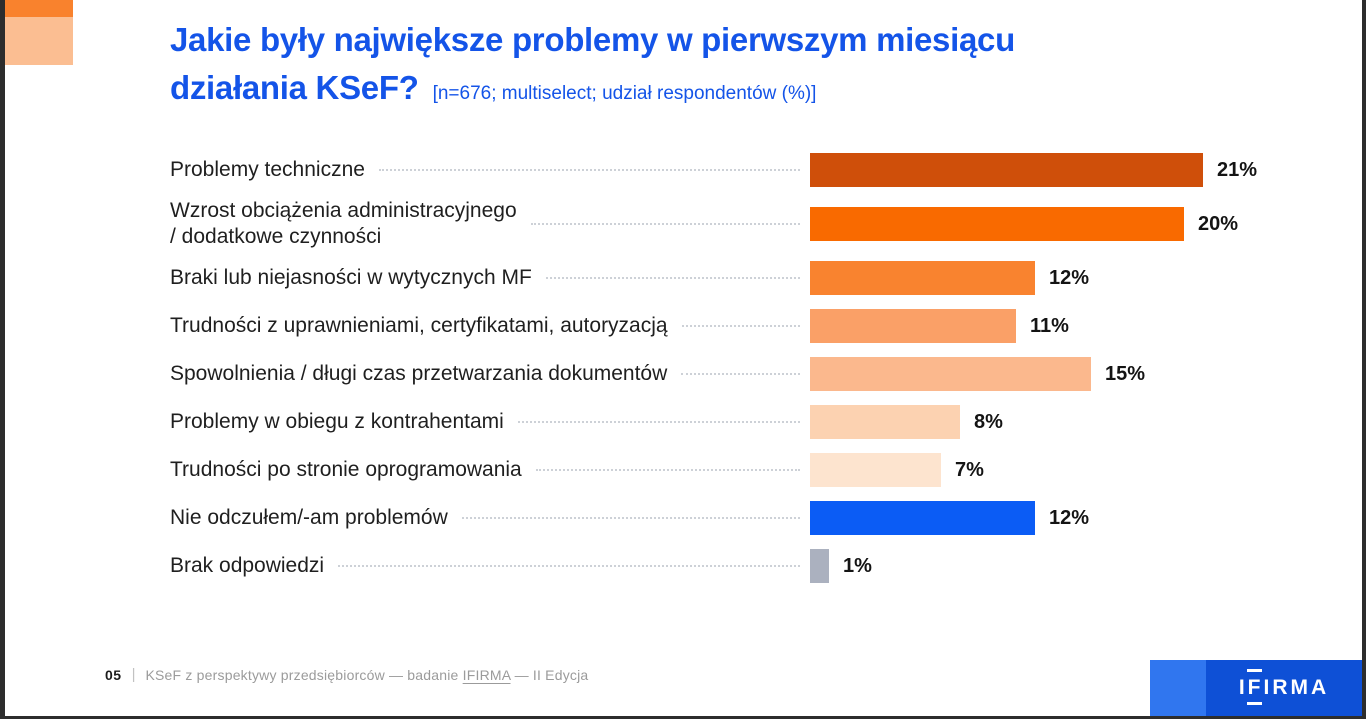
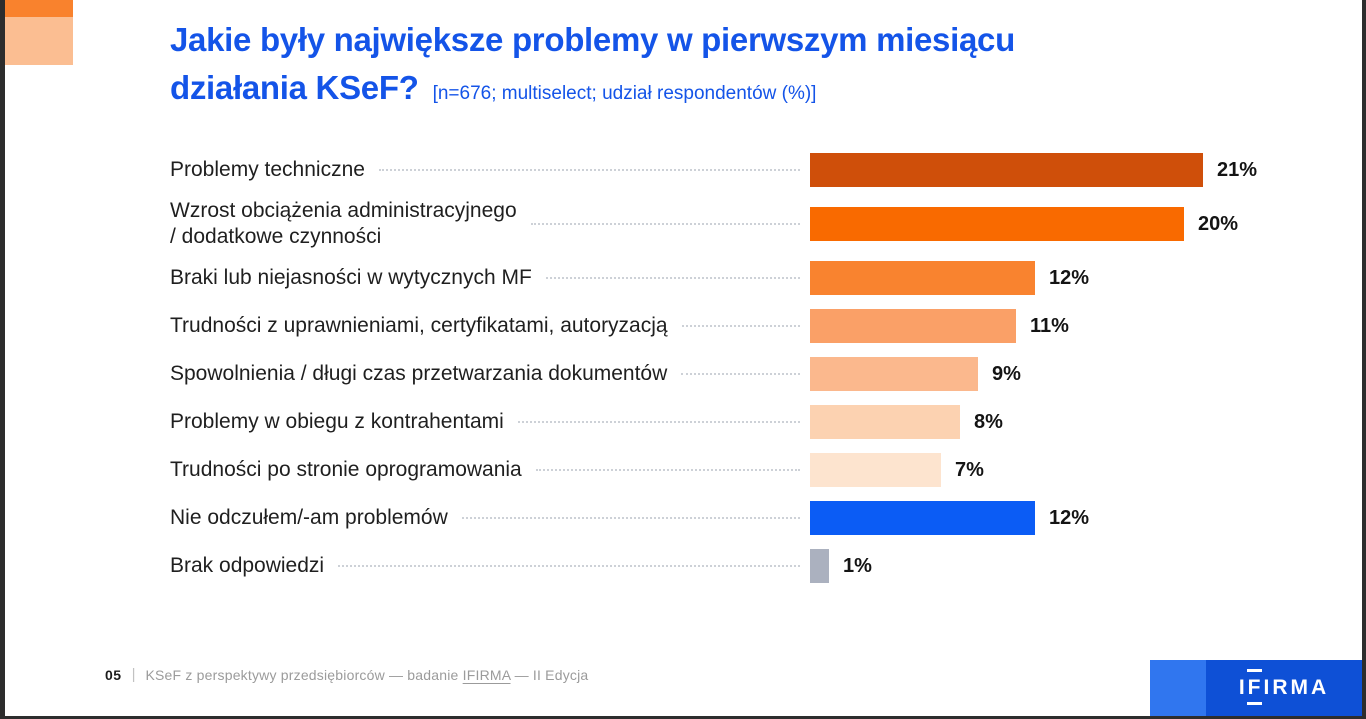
Spowolnienia / długi czas przetwarzania dokumentów: 15% -> 9%
